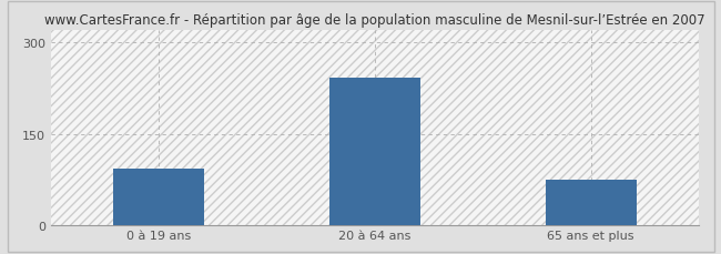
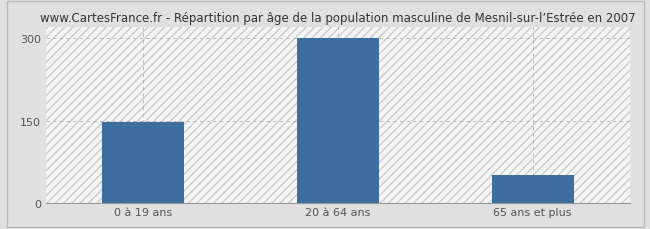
0 à 19 ans: 92 -> 148
20 à 64 ans: 242 -> 300
65 ans et plus: 74 -> 50
